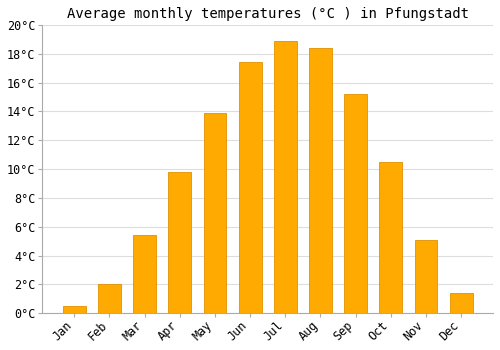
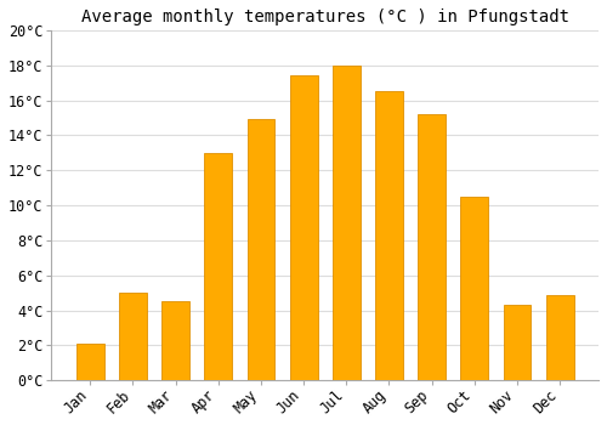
Jan: 0.5°C -> 2.1°C
Feb: 2.0°C -> 5.0°C
Mar: 5.4°C -> 4.5°C
Apr: 9.8°C -> 13.0°C
May: 13.9°C -> 14.9°C
Jul: 18.9°C -> 18.0°C
Aug: 18.4°C -> 16.5°C
Nov: 5.1°C -> 4.3°C
Dec: 1.4°C -> 4.9°C
